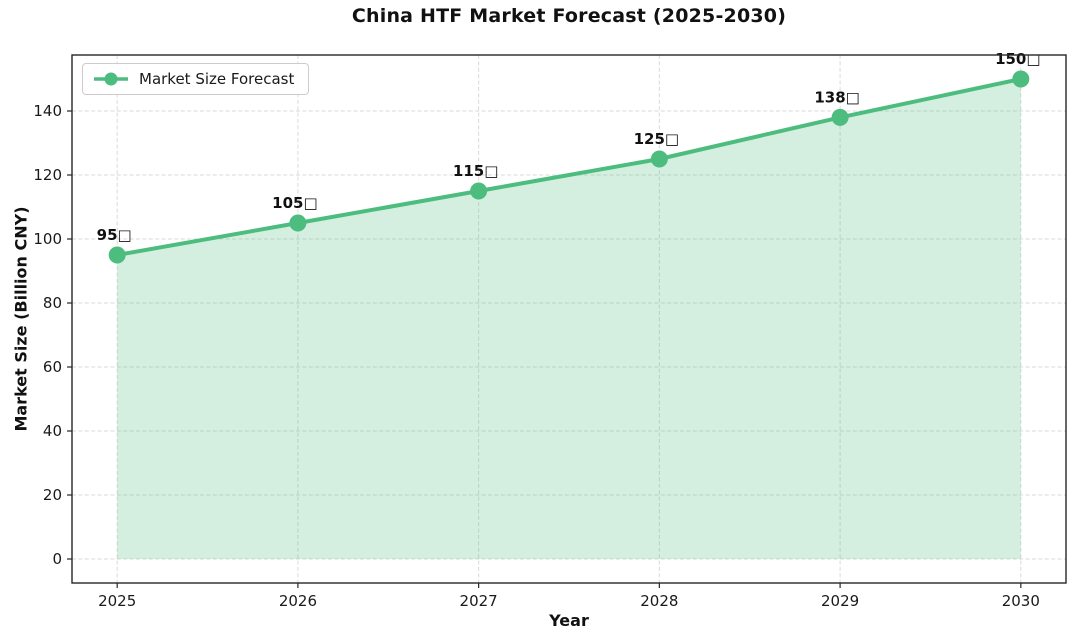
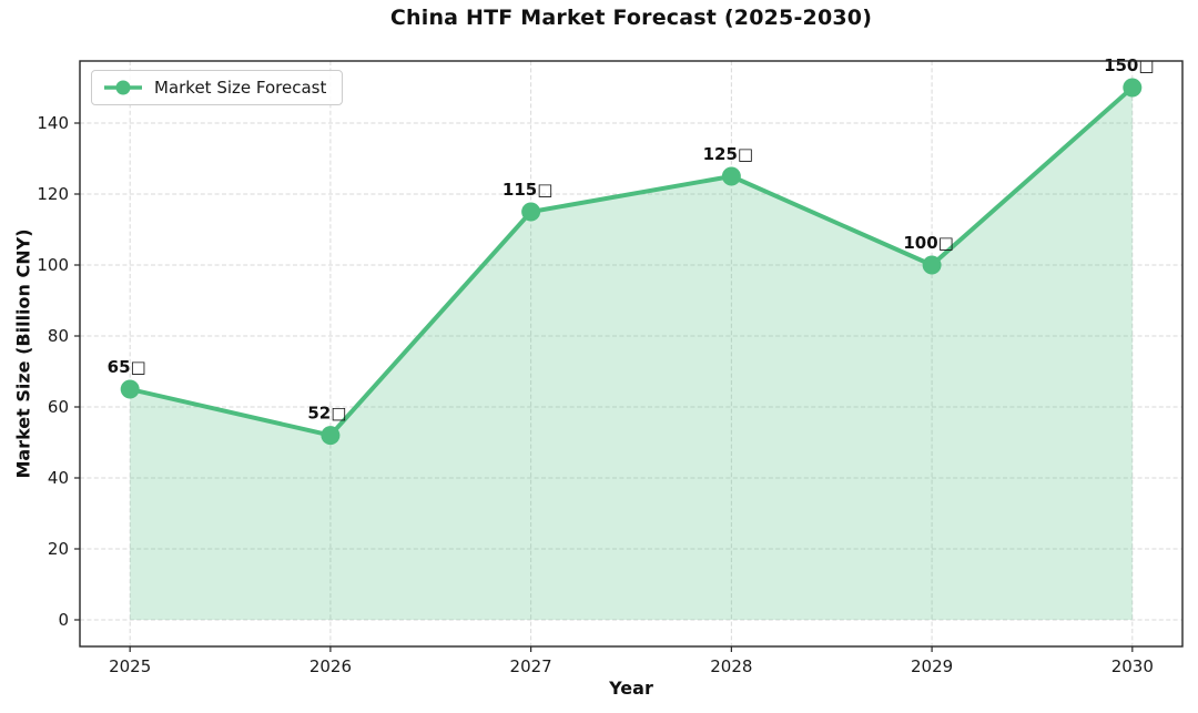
2025: 95 -> 65
2026: 105 -> 52
2029: 138 -> 100
